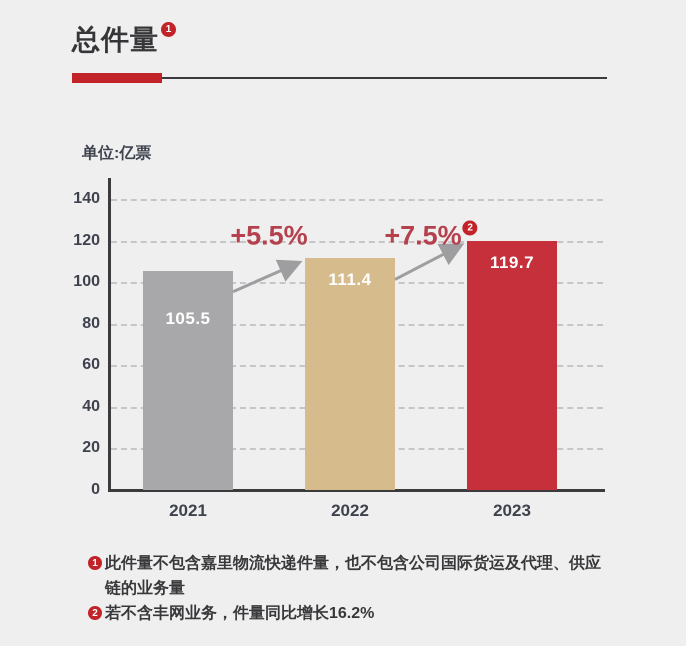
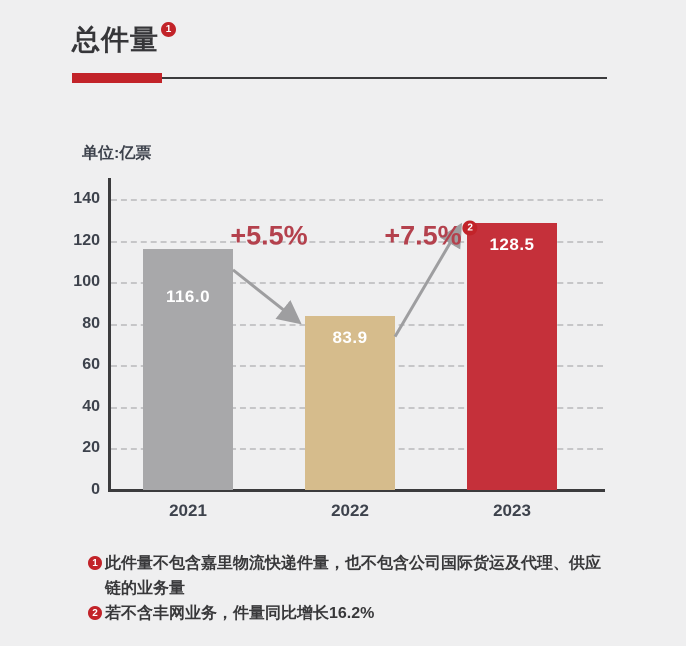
2021: 105.5 -> 116.0
2022: 111.4 -> 83.9
2023: 119.7 -> 128.5
